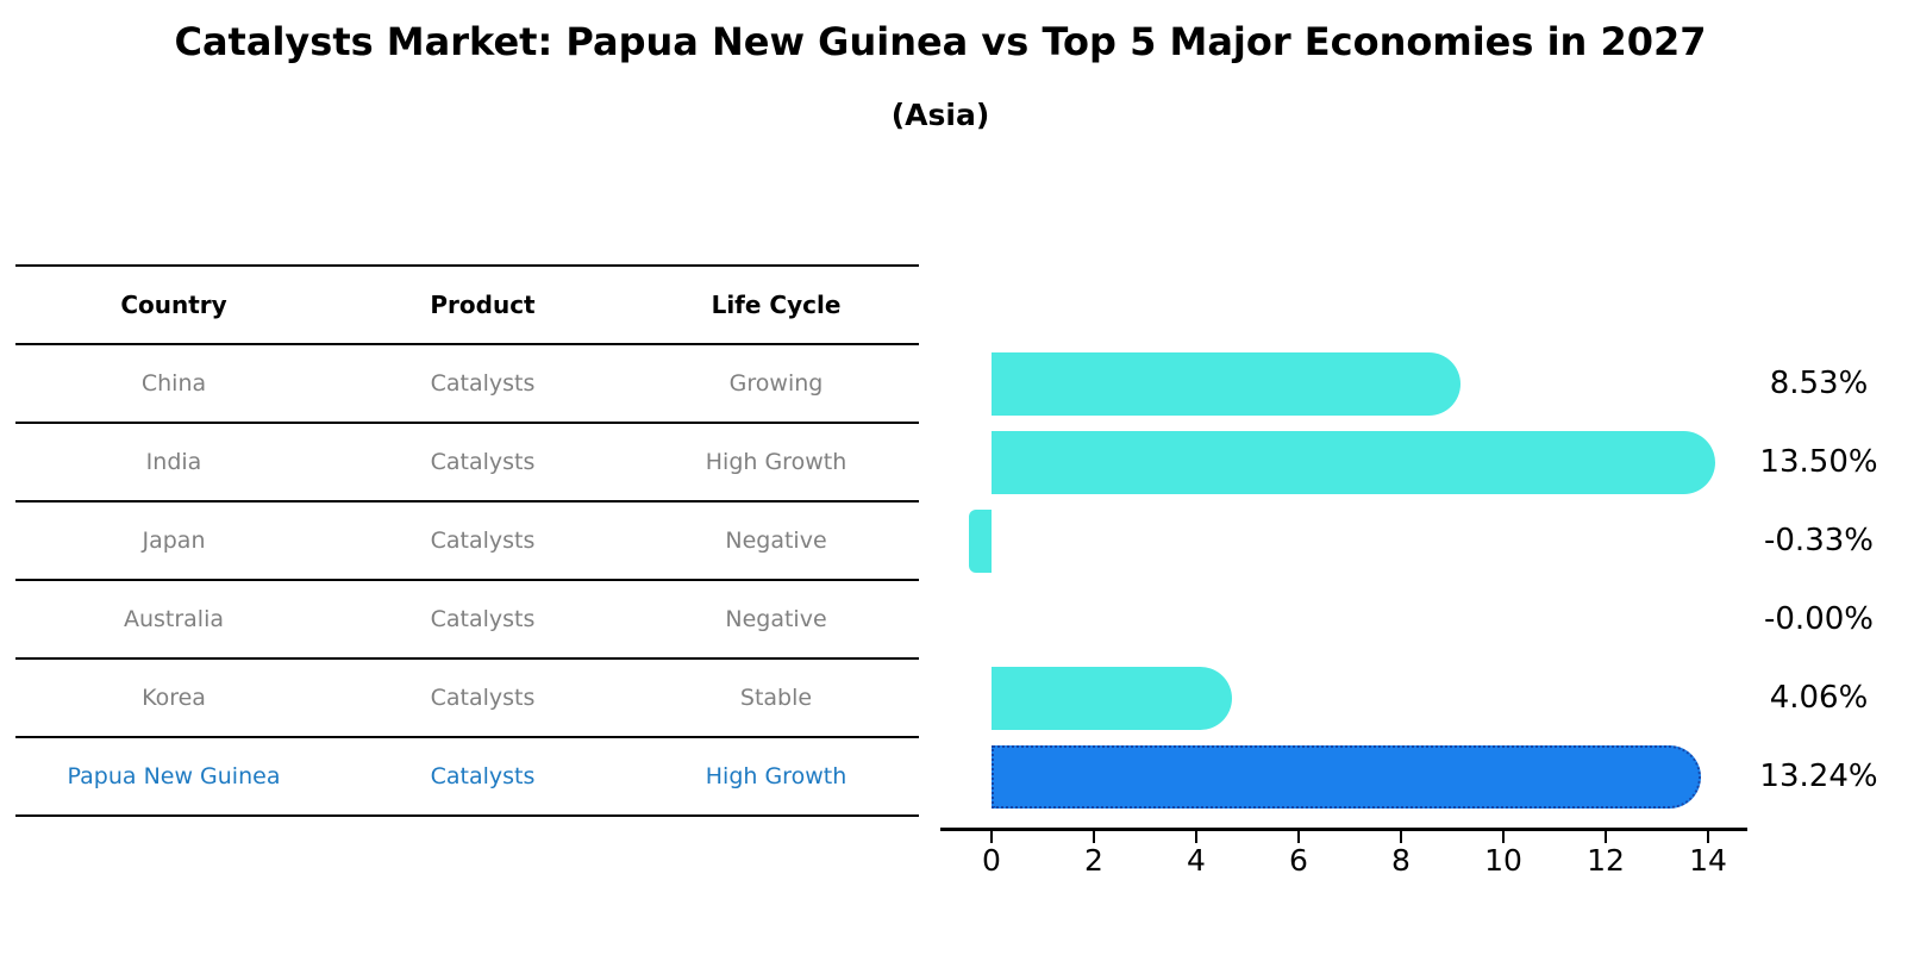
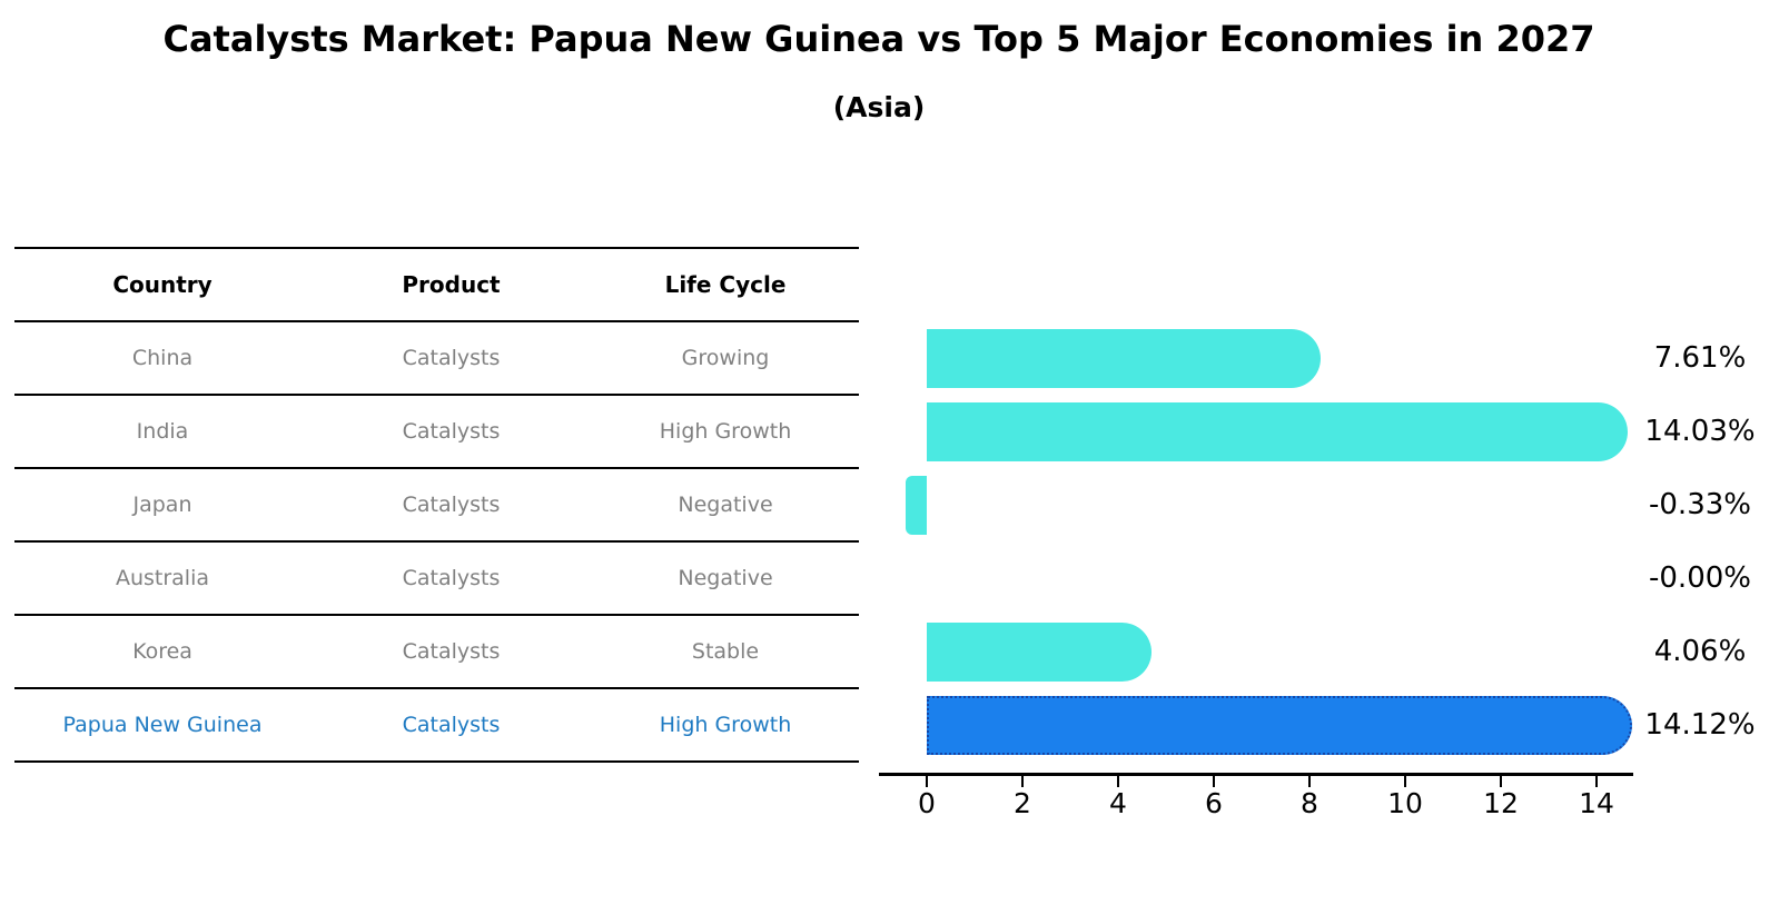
China: 8.53% -> 7.61%
India: 13.50% -> 14.03%
Papua New Guinea: 13.24% -> 14.12%
